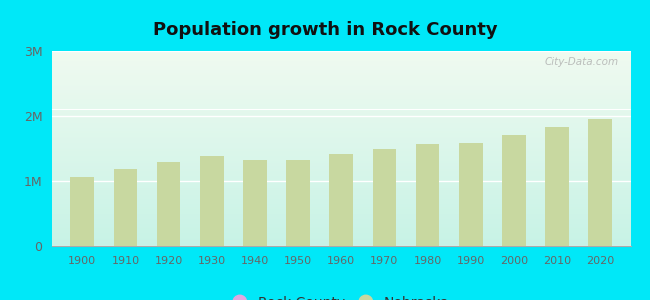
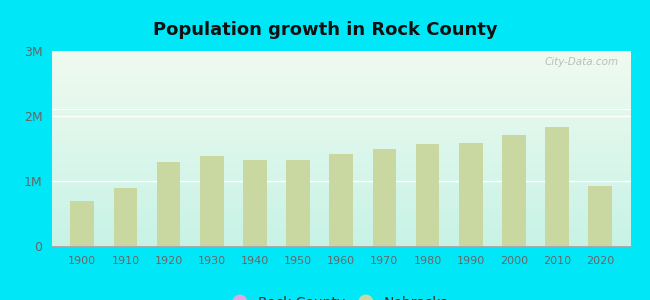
1900: 1.06M -> 0.70M
1910: 1.19M -> 0.90M
2020: 1.96M -> 0.92M
